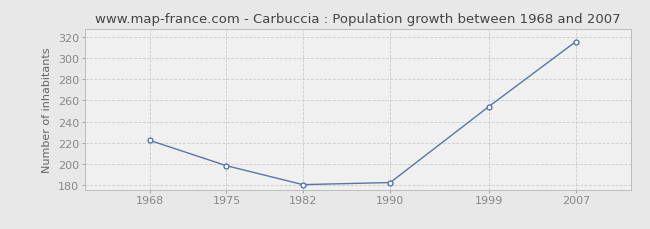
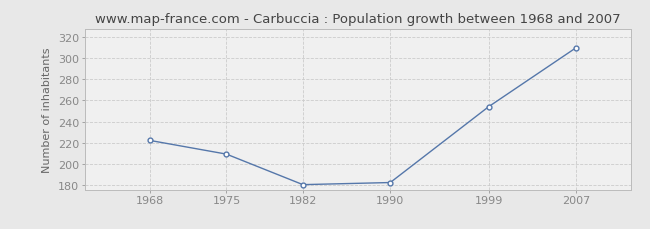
1975: 198 -> 209
2007: 316 -> 310
